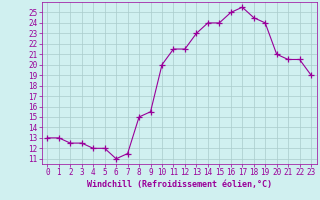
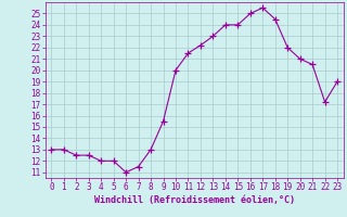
8: 15.0 -> 13.0
12: 21.5 -> 22.2
19: 24.0 -> 22.0
22: 20.5 -> 17.2
